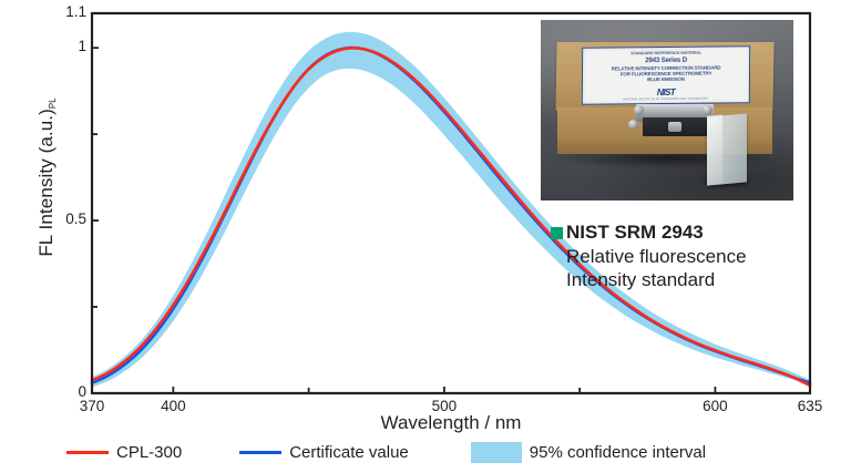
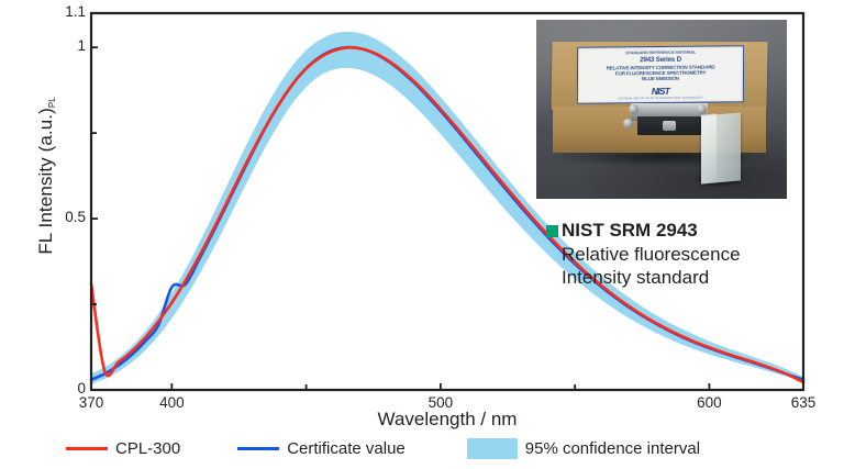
CPL-300/370: 0.04 -> 0.31
Certificate value/400: 0.24 -> 0.30
